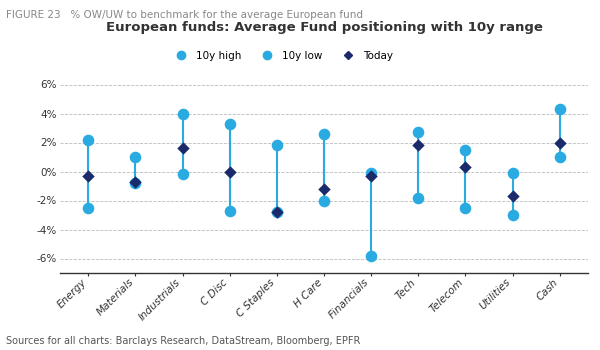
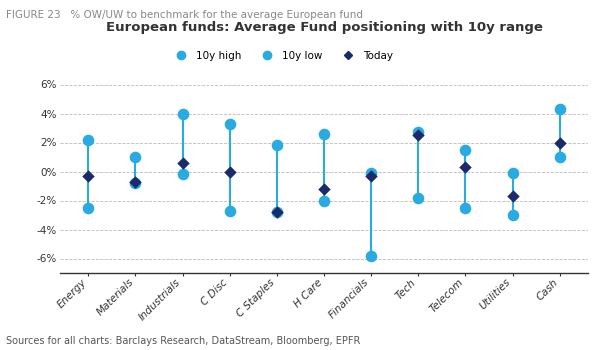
Today/Industrials: 1.6% -> 0.6%
Today/Tech: 1.8% -> 2.5%
